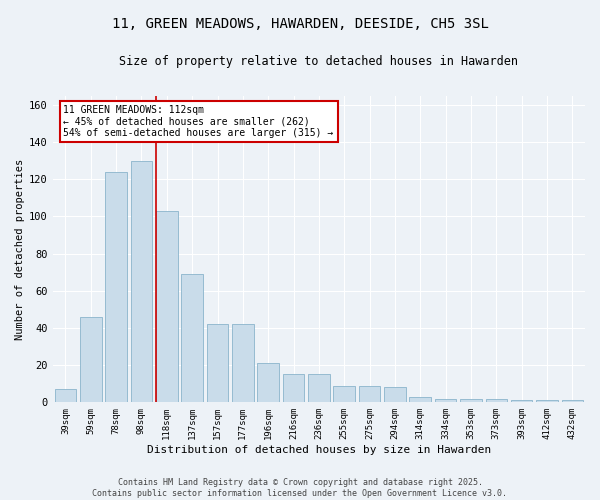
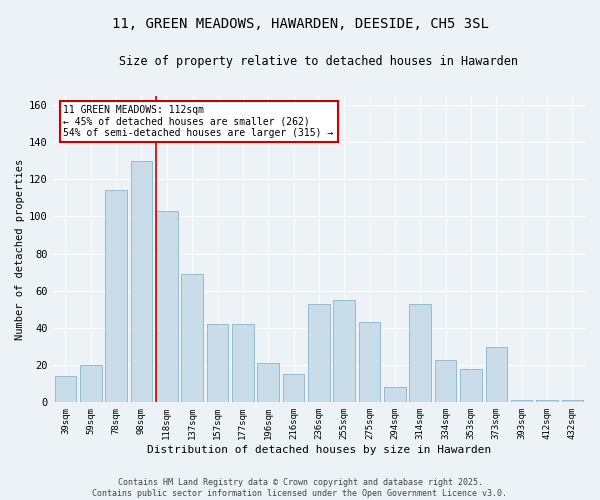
39sqm: 7 -> 14
59sqm: 46 -> 20
78sqm: 124 -> 114
236sqm: 15 -> 53
255sqm: 9 -> 55
275sqm: 9 -> 43
314sqm: 3 -> 53
334sqm: 2 -> 23
353sqm: 2 -> 18
373sqm: 2 -> 30
